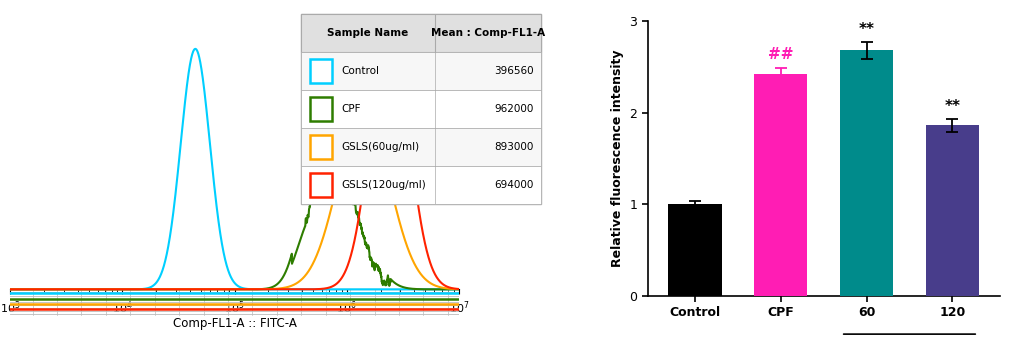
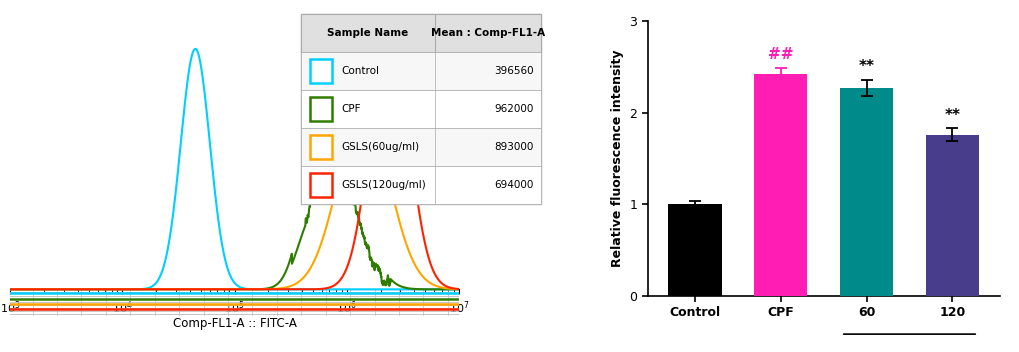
60: 2.68 -> 2.27
120: 1.86 -> 1.76
